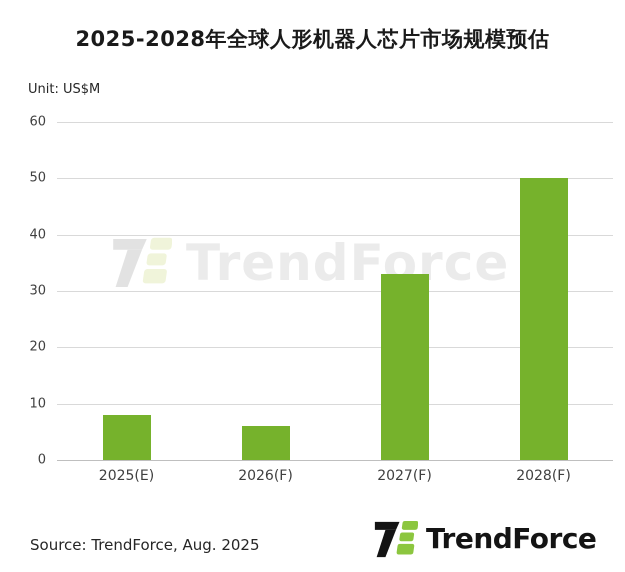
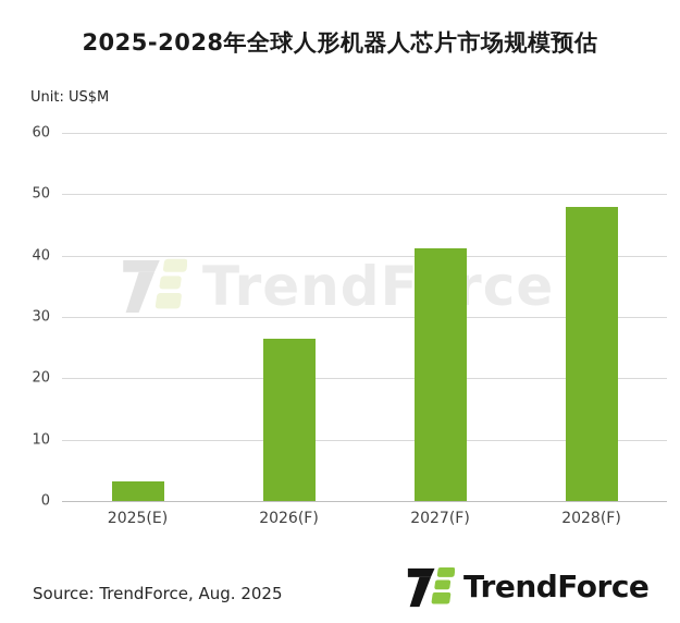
2025(E): 8 -> 3
2026(F): 6 -> 26
2027(F): 33 -> 41
2028(F): 50 -> 48
